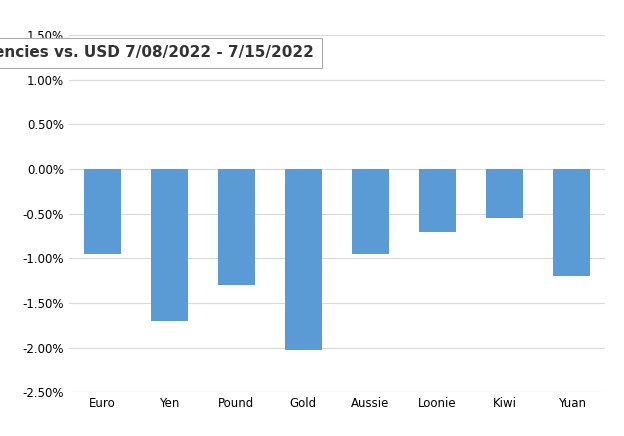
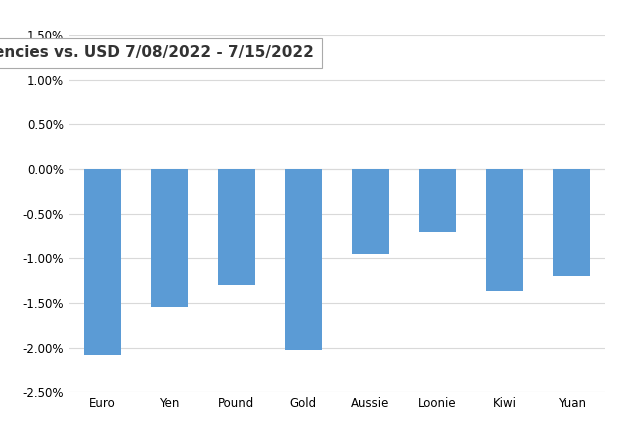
Euro: -0.95% -> -2.08%
Yen: -1.70% -> -1.54%
Kiwi: -0.55% -> -1.36%
